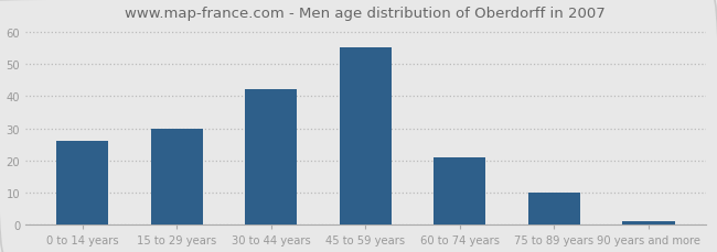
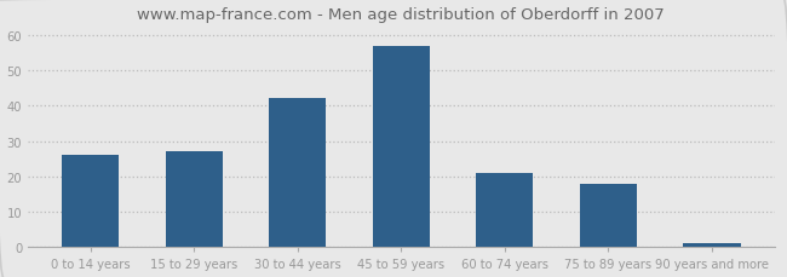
15 to 29 years: 30 -> 27
45 to 59 years: 55 -> 57
75 to 89 years: 10 -> 18
